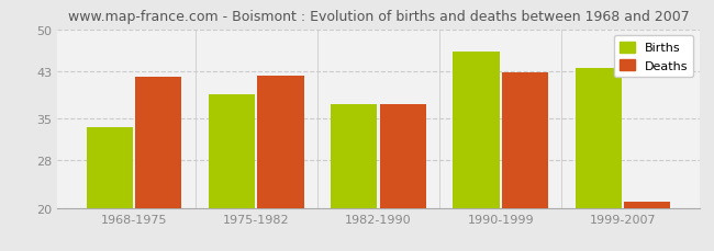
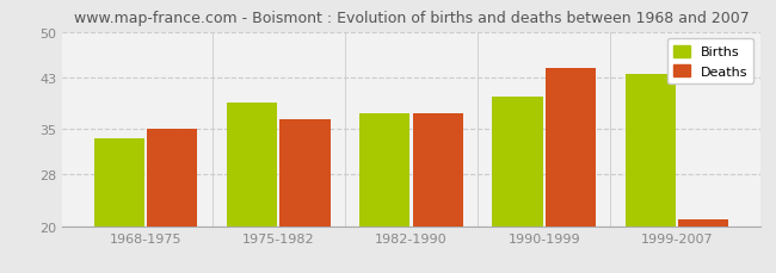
Deaths/1968-1975: 42.0 -> 35.0
Deaths/1975-1982: 42.2 -> 36.5
Births/1990-1999: 46.2 -> 40.0
Deaths/1990-1999: 42.8 -> 44.5
